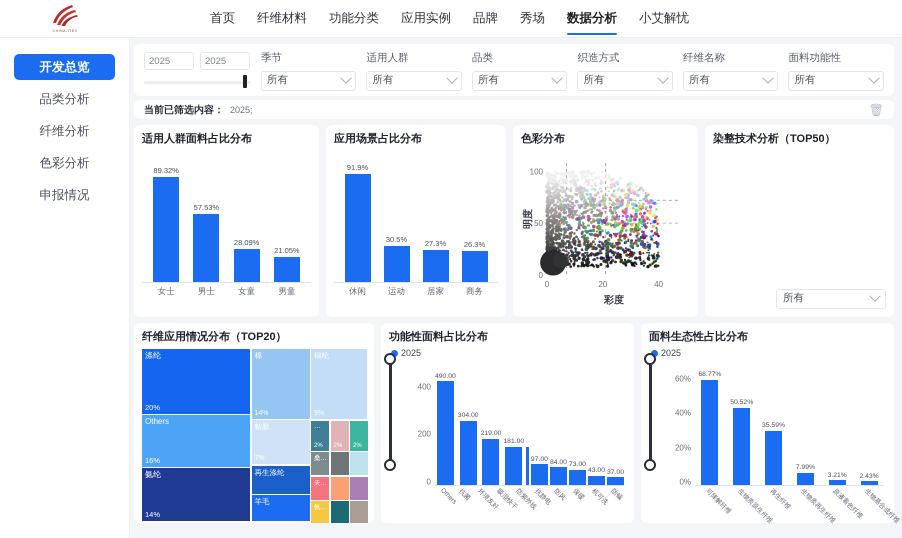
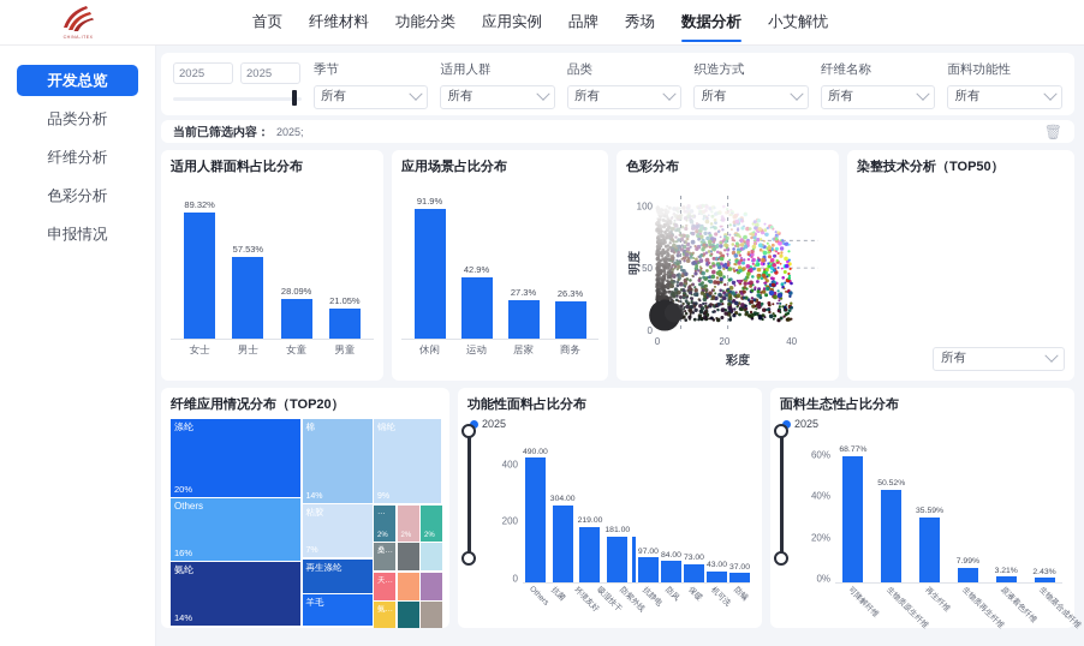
应用场景占比分布/运动: 30.5% -> 42.9%
